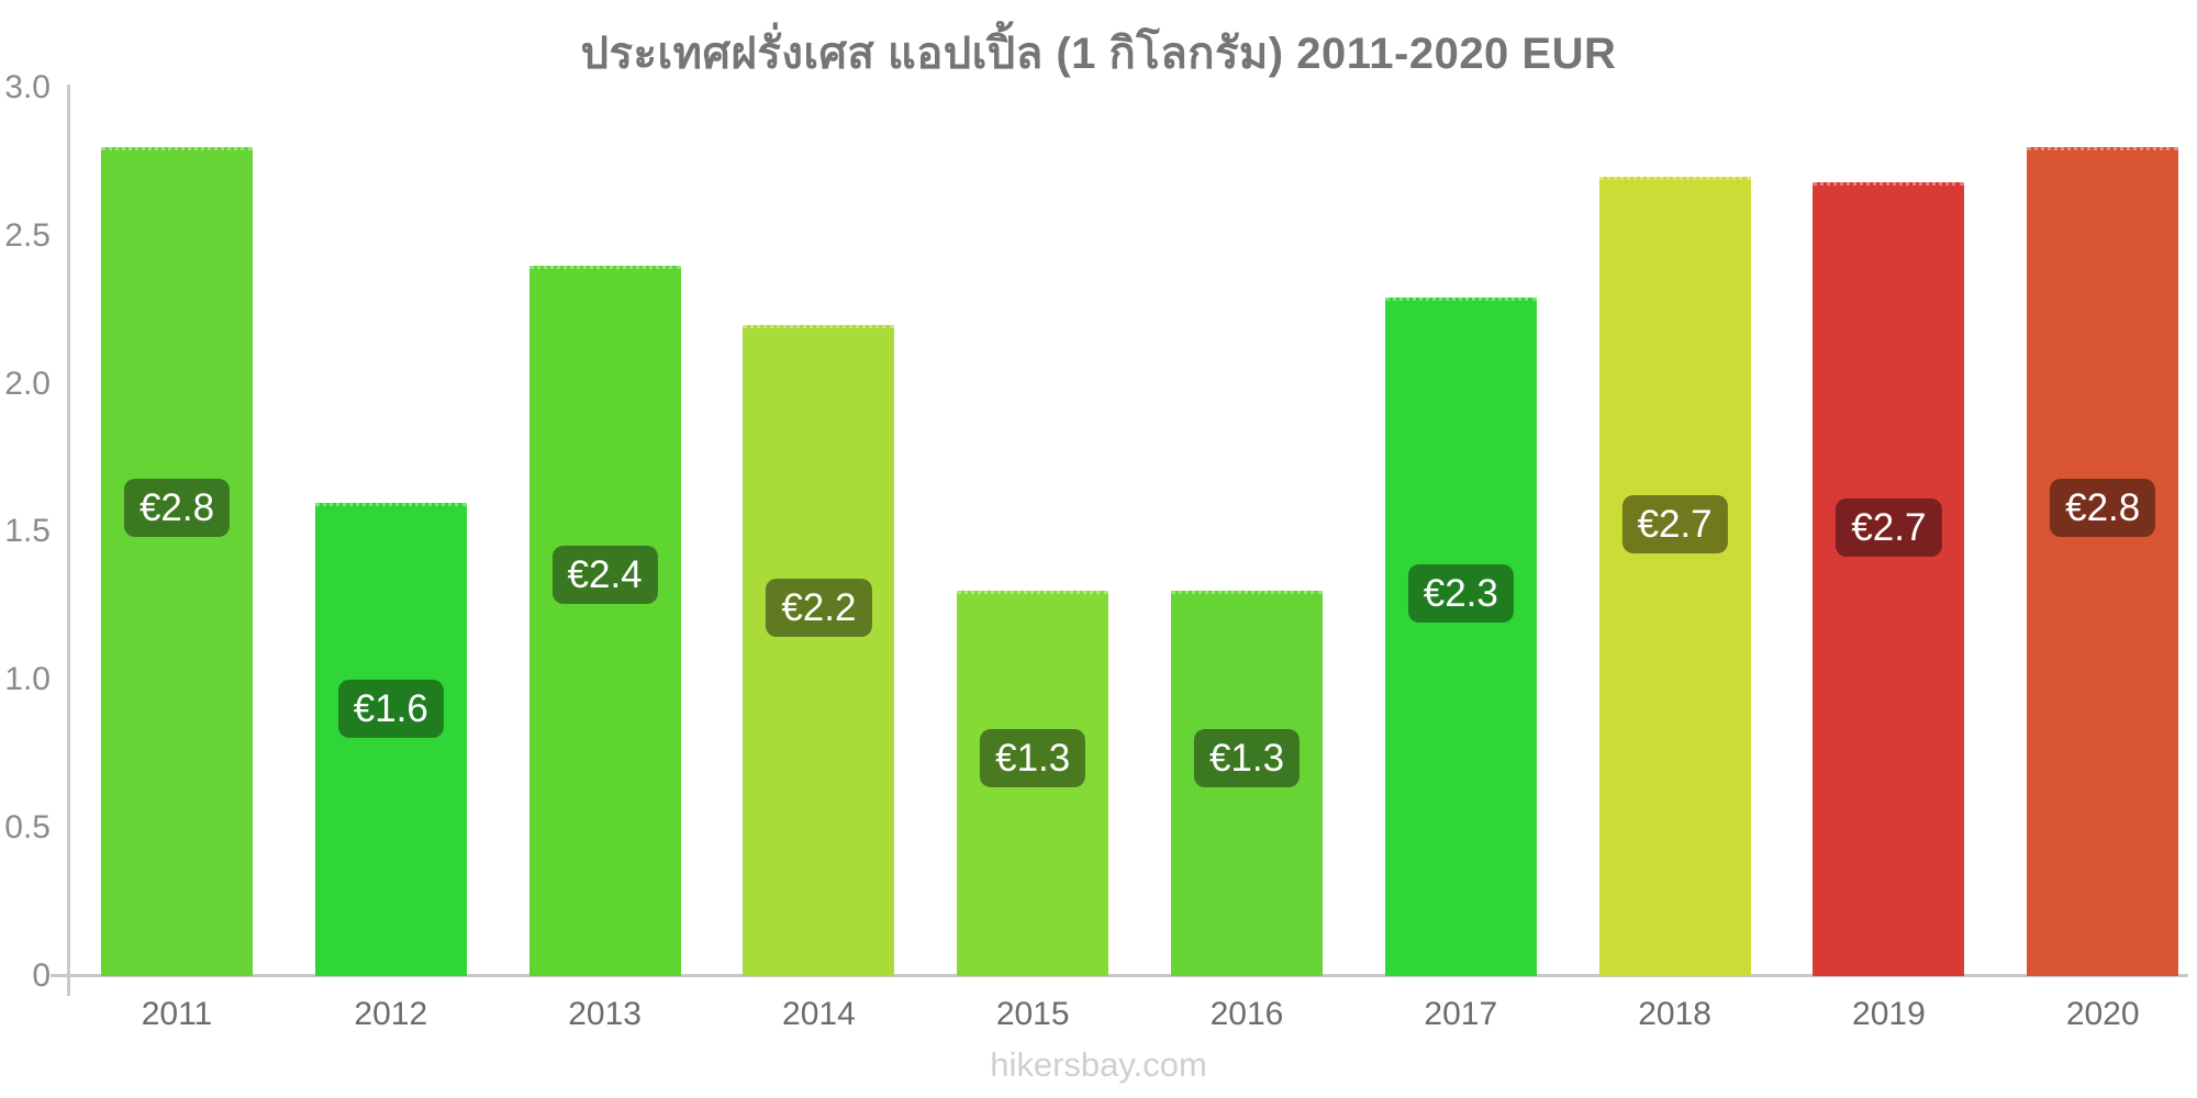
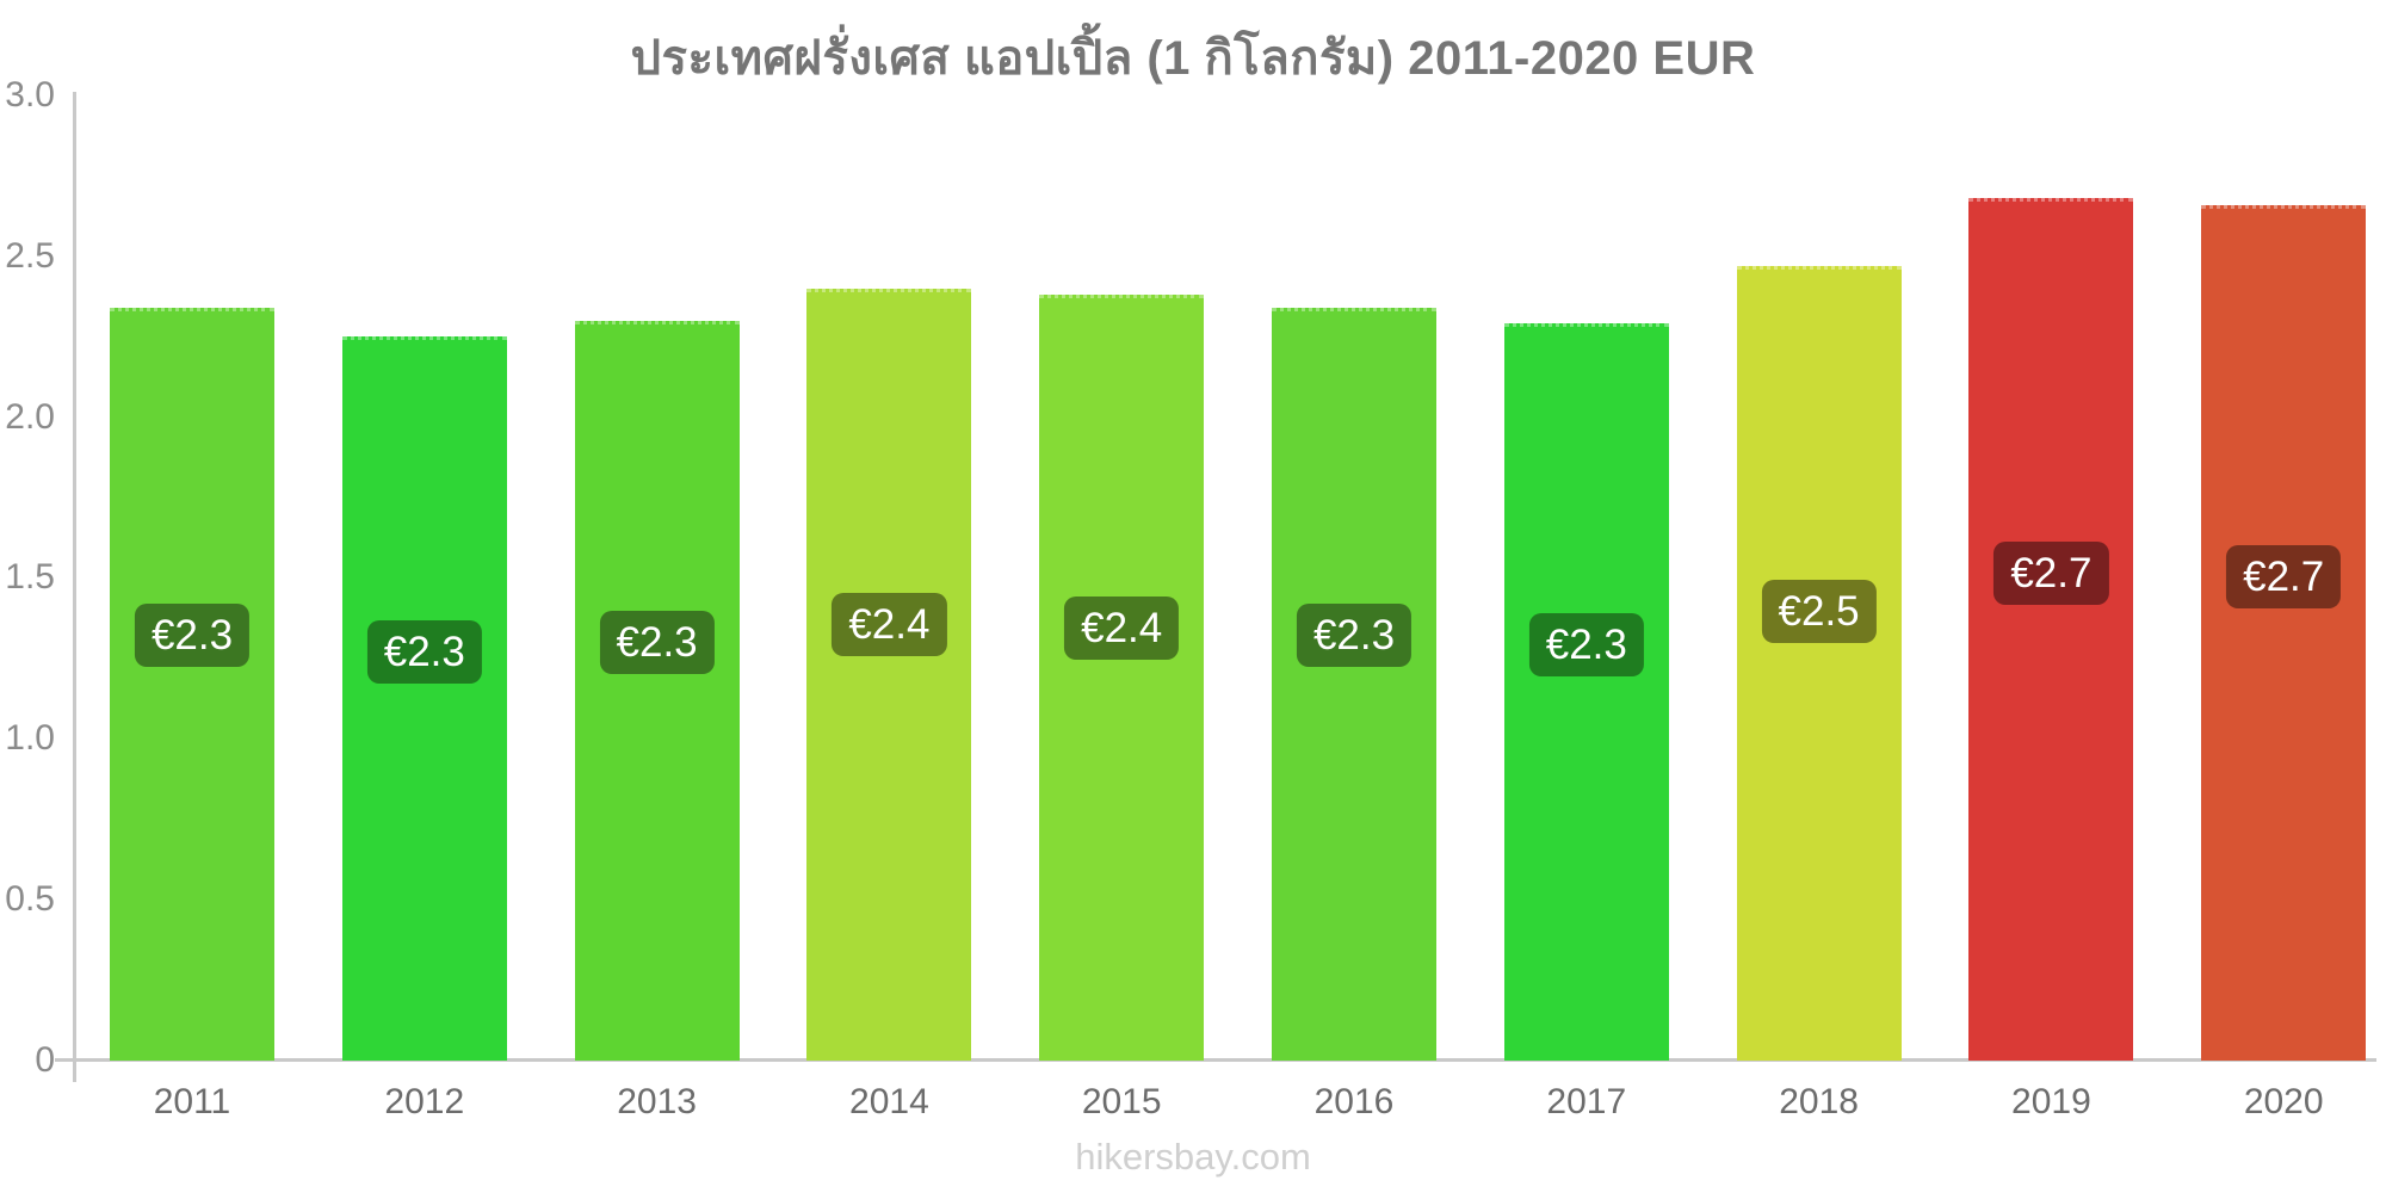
2011: €2.8 -> €2.3
2012: €1.6 -> €2.3
2013: €2.4 -> €2.3
2014: €2.2 -> €2.4
2015: €1.3 -> €2.4
2016: €1.3 -> €2.3
2018: €2.7 -> €2.5
2020: €2.8 -> €2.7
